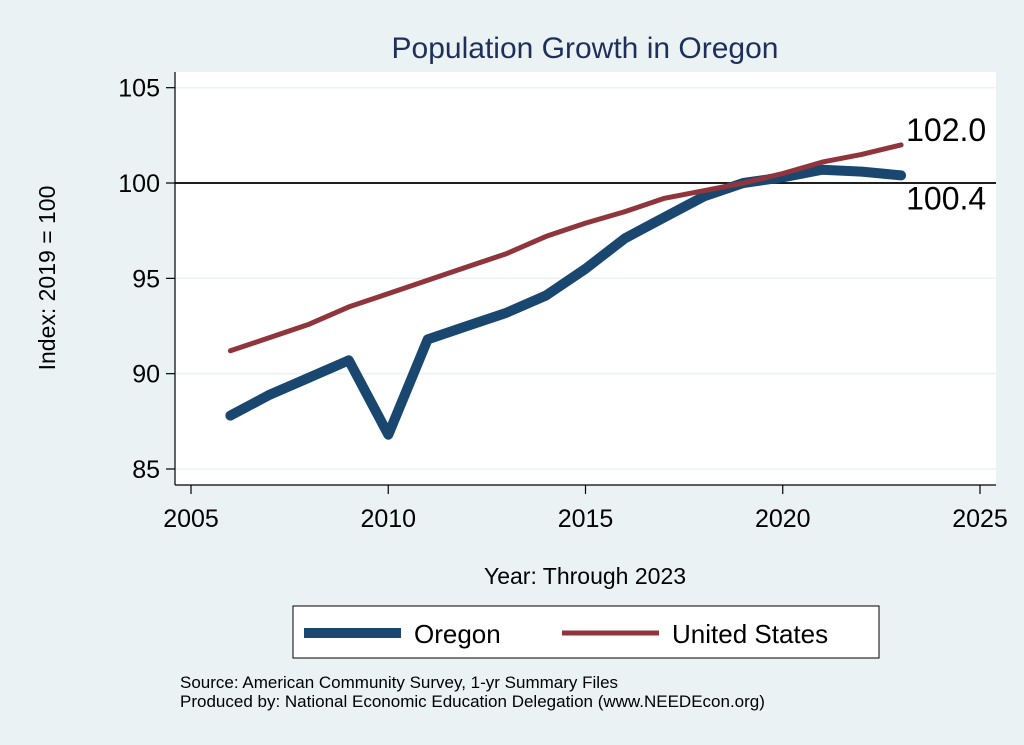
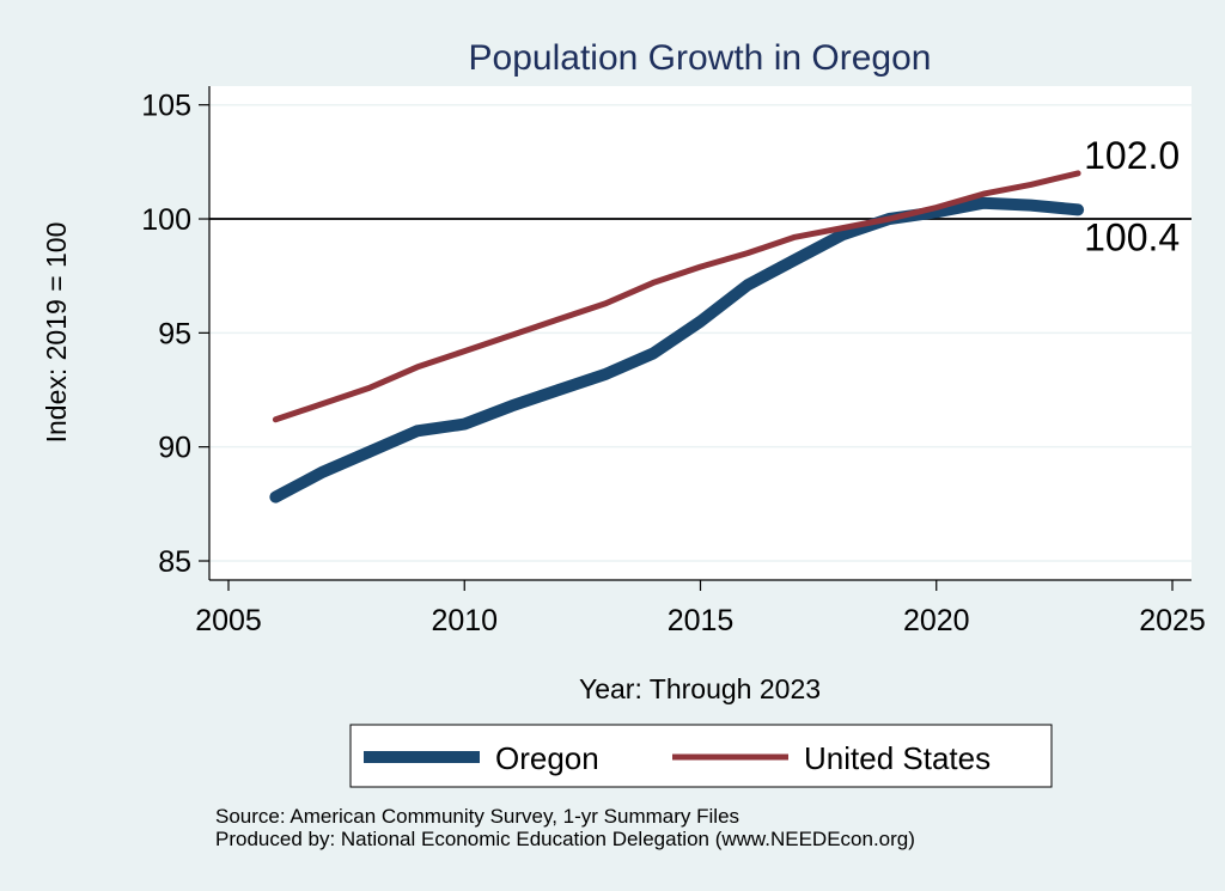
Oregon/2010: 86.8 -> 91.0
